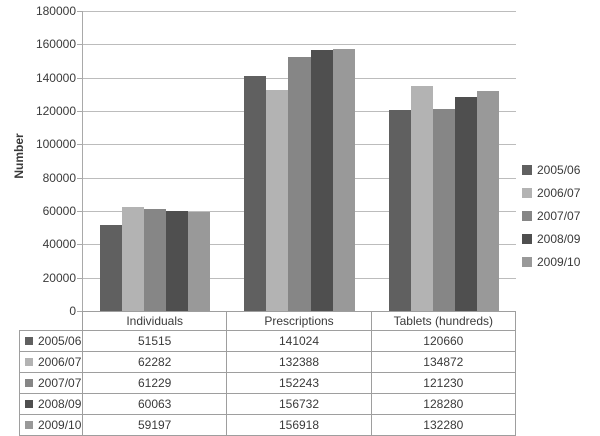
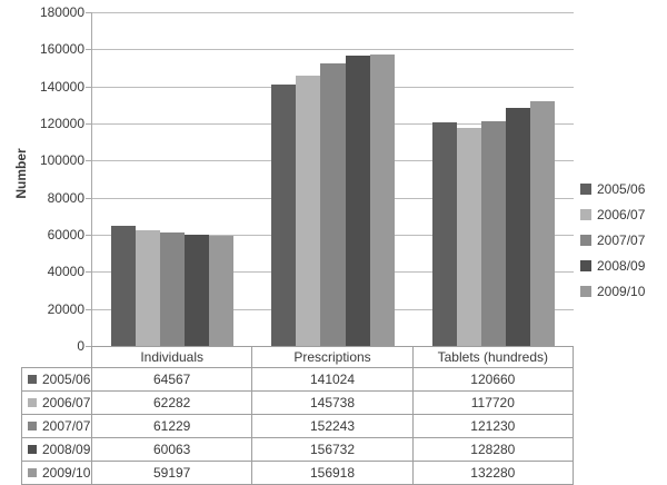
2005/06/Individuals: 51515 -> 64567
2006/07/Prescriptions: 132388 -> 145738
2006/07/Tablets (hundreds): 134872 -> 117720
